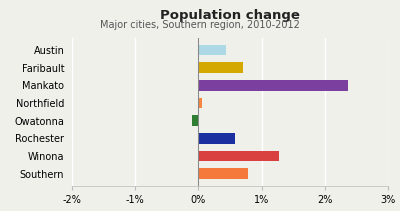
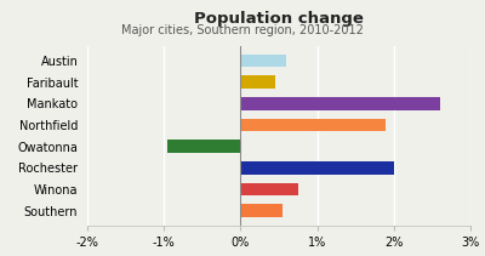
Austin: 0.44% -> 0.60%
Faribault: 0.70% -> 0.45%
Mankato: 2.36% -> 2.60%
Northfield: 0.06% -> 1.90%
Owatonna: -0.10% -> -0.95%
Rochester: 0.58% -> 2.00%
Winona: 1.28% -> 0.75%
Southern: 0.78% -> 0.55%
